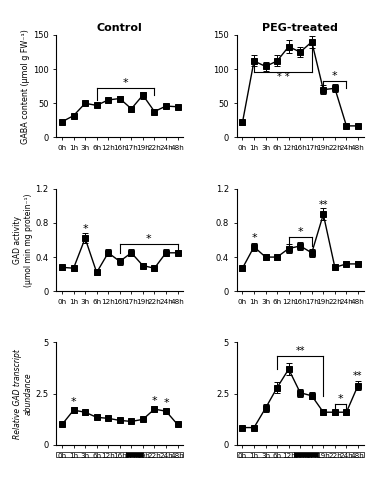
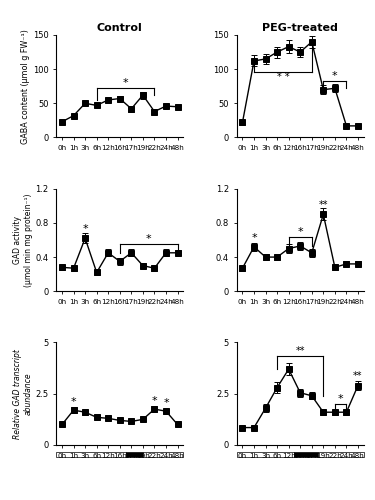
PEG-treated/3h: 104 -> 115
PEG-treated/6h: 112 -> 125
